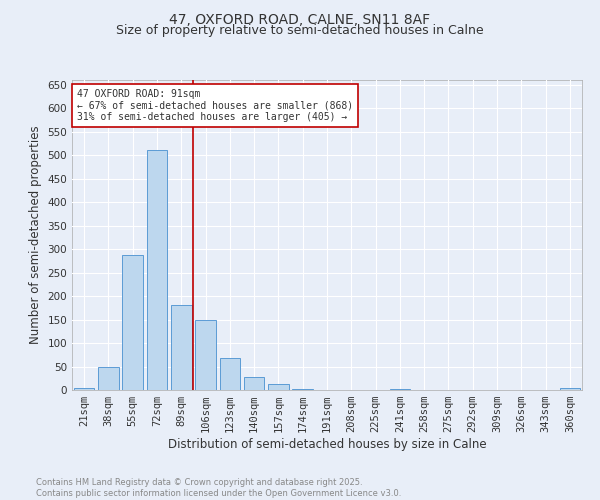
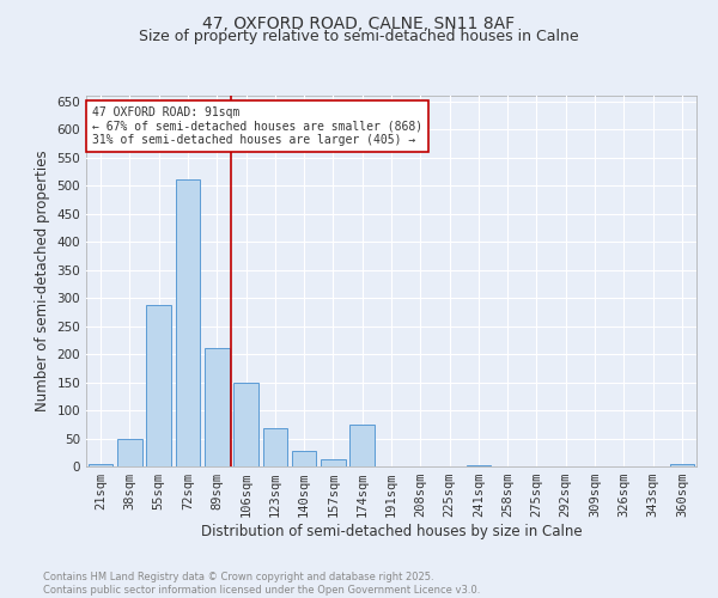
89sqm: 181 -> 210
174sqm: 2 -> 75
